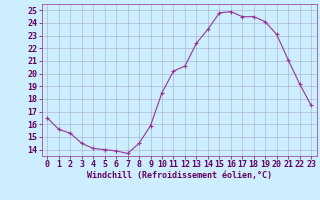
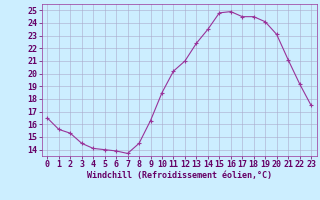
9: 15.9 -> 16.3
12: 20.6 -> 21.0
